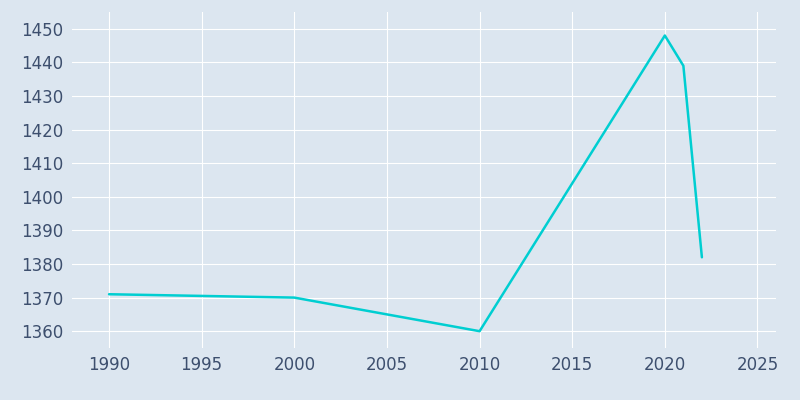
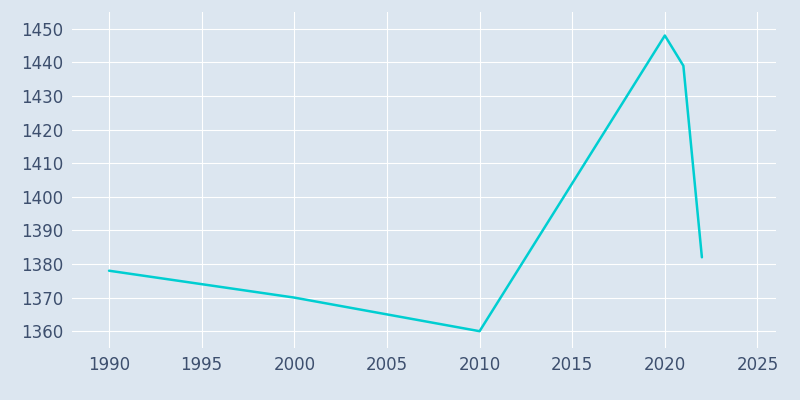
1990: 1371 -> 1378
